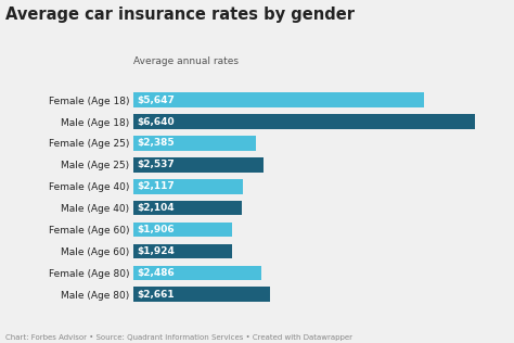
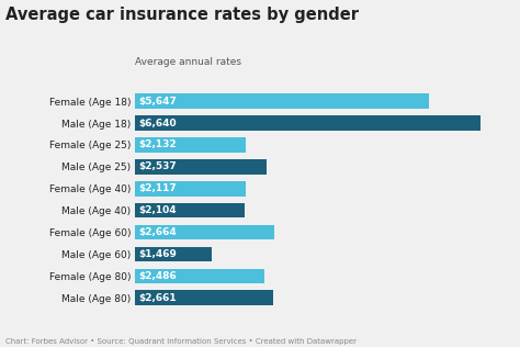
Female (Age 25): $2,385 -> $2,132
Female (Age 60): $1,906 -> $2,664
Male (Age 60): $1,924 -> $1,469
